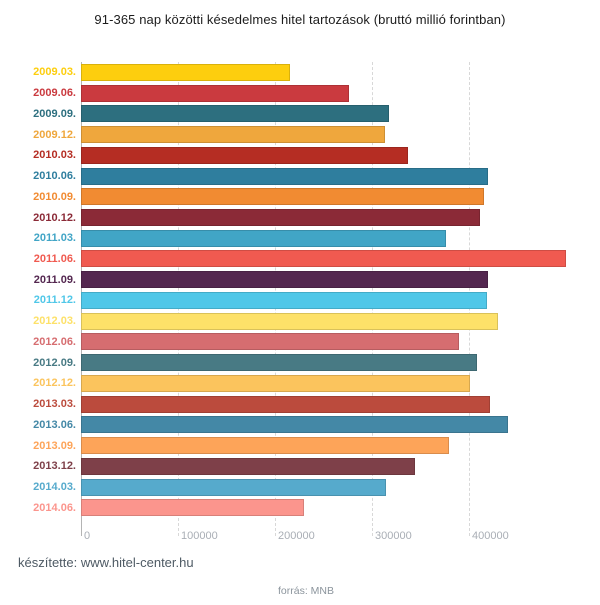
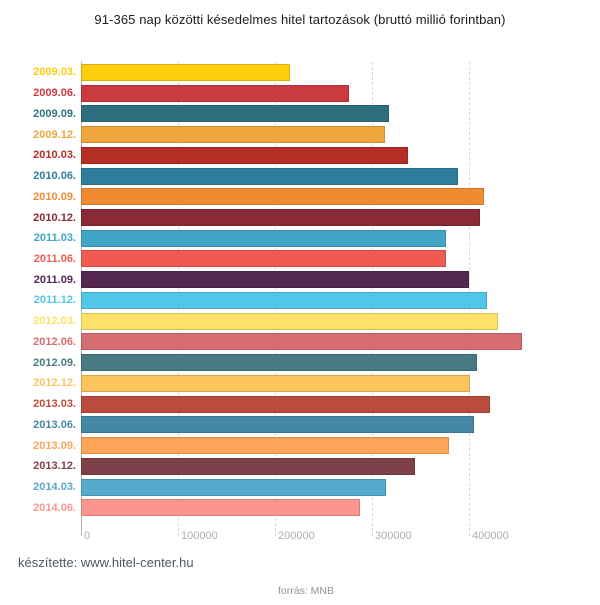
2010.06.: 420000 -> 390000
2011.06.: 500000 -> 380000
2011.09.: 420000 -> 400000
2012.06.: 390000 -> 460000
2013.06.: 440000 -> 400000
2014.06.: 230000 -> 290000
